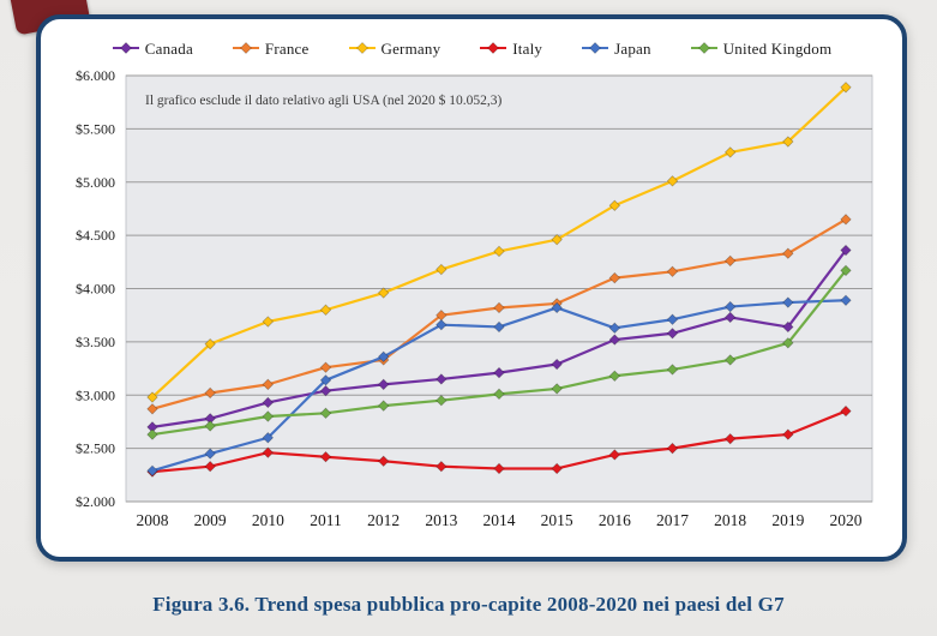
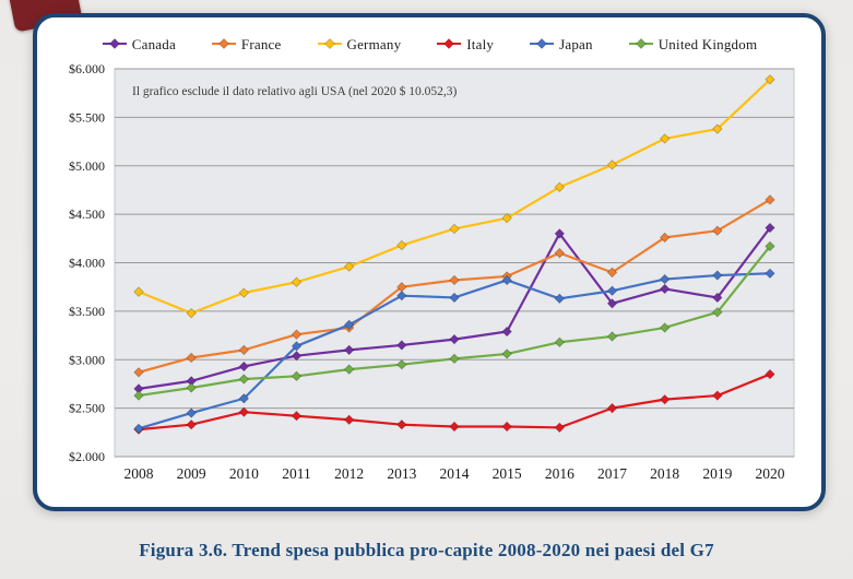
Germany/2008: $3000 -> $3700
Canada/2016: $3500 -> $4300
Italy/2016: $2400 -> $2300
France/2017: $4200 -> $3900
